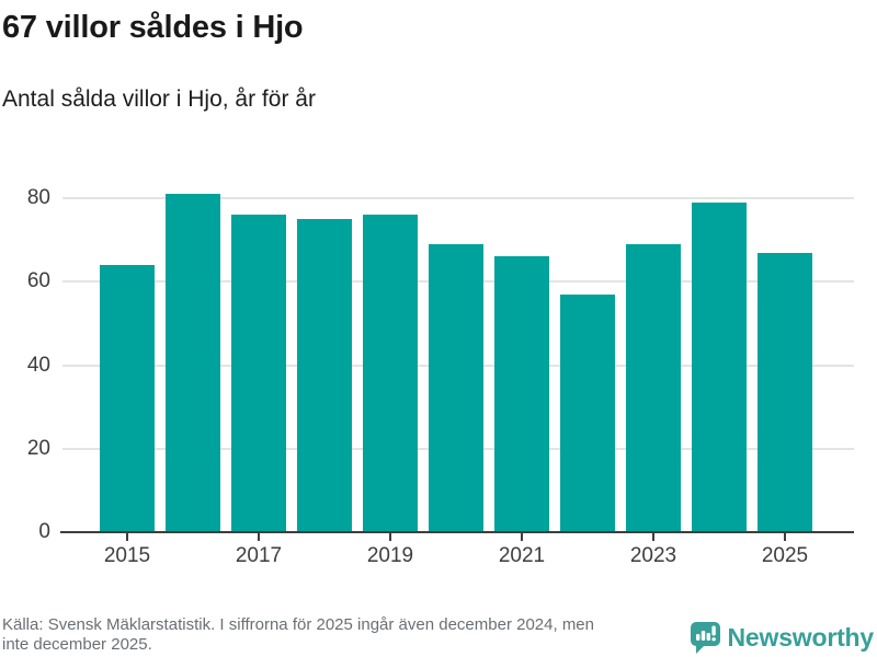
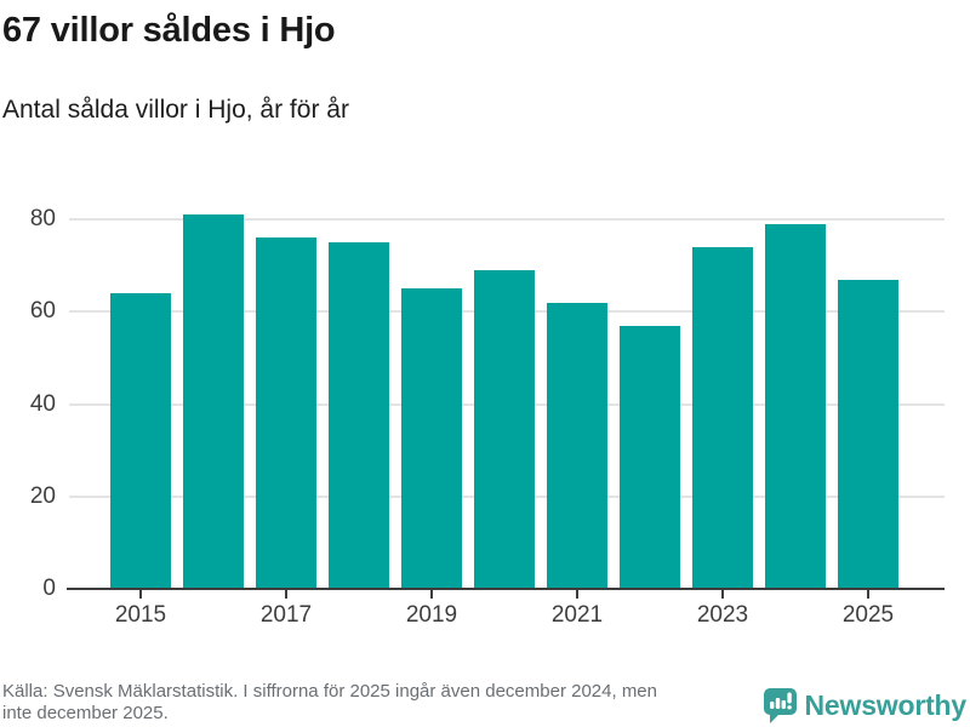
2019: 76 -> 65
2021: 66 -> 62
2023: 69 -> 74
